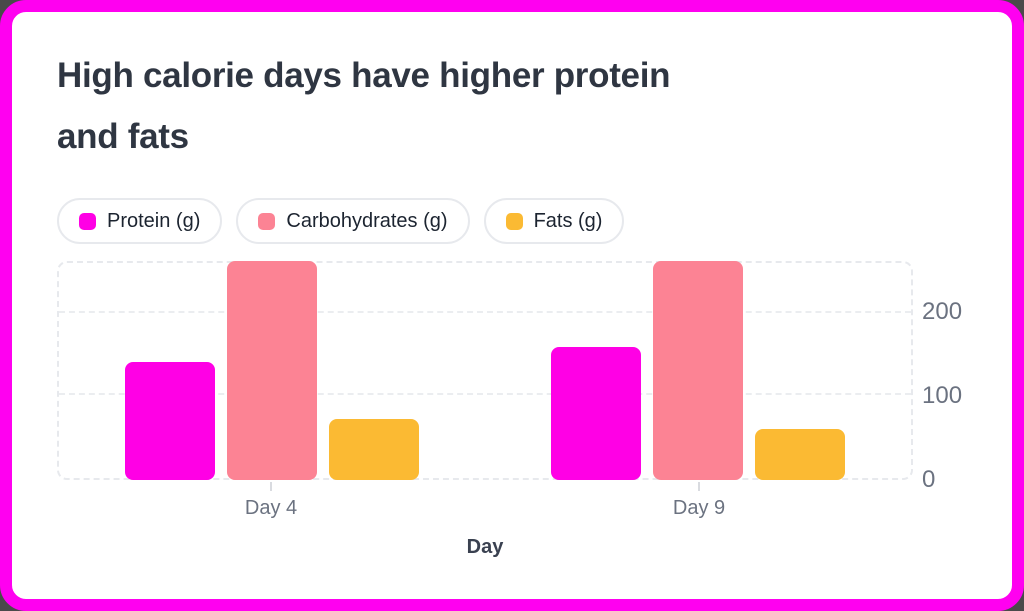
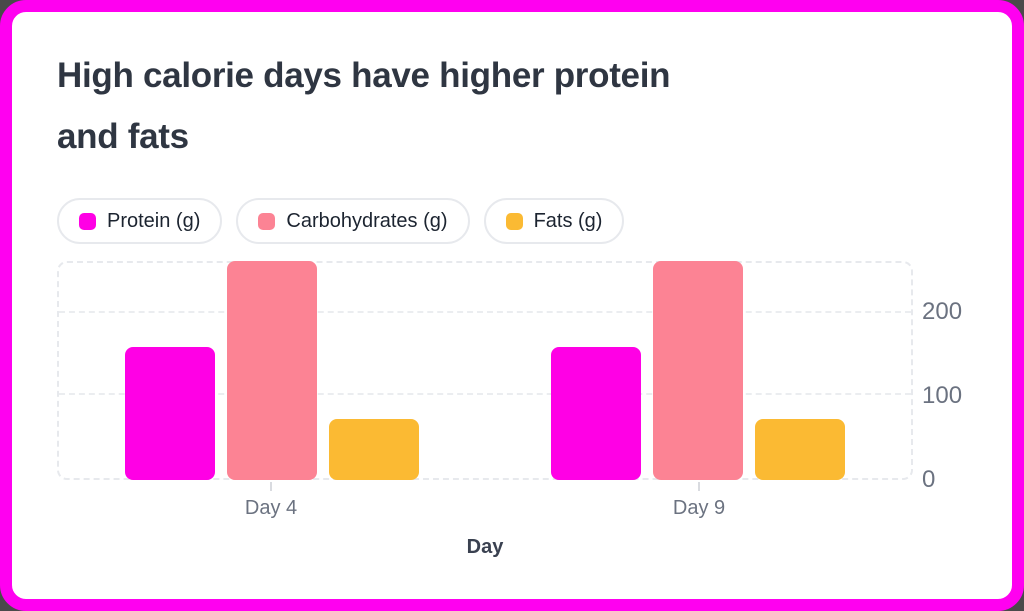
Protein (g)/Day 4: 140 -> 160
Fats (g)/Day 9: 60 -> 70
